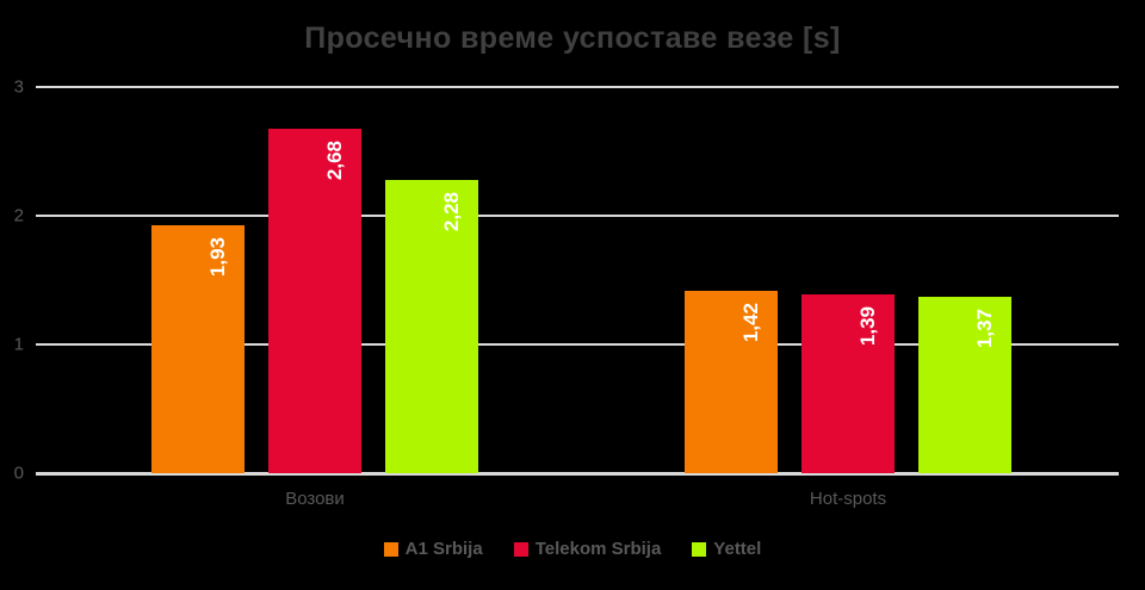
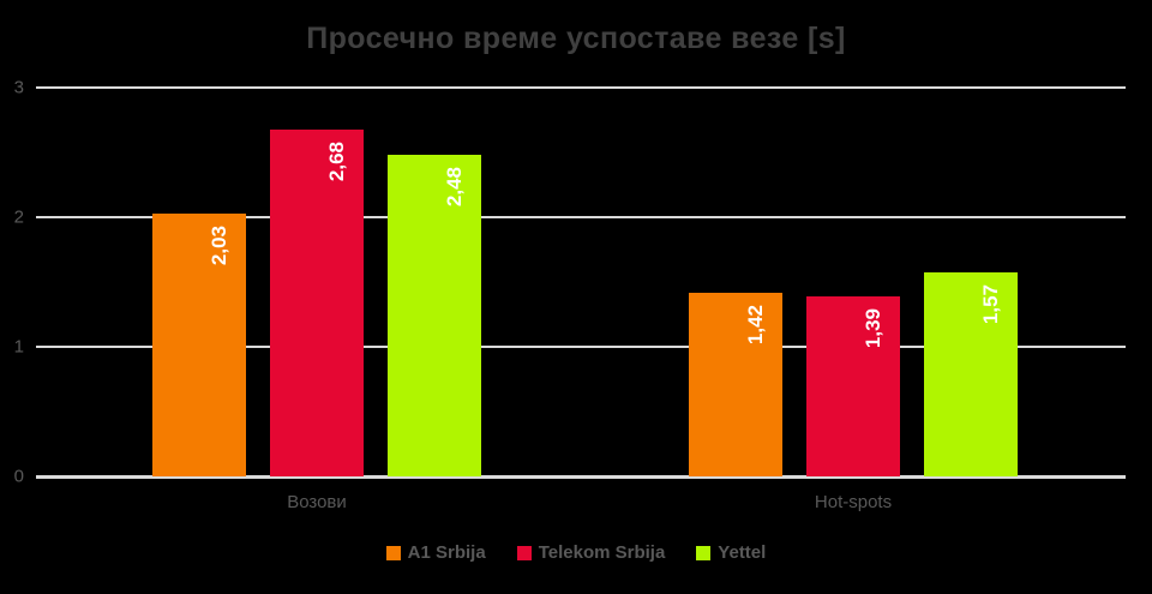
A1 Srbija/Возови: 1,93 -> 2,03
Yettel/Возови: 2,28 -> 2,48
Yettel/Hot-spots: 1,37 -> 1,57
